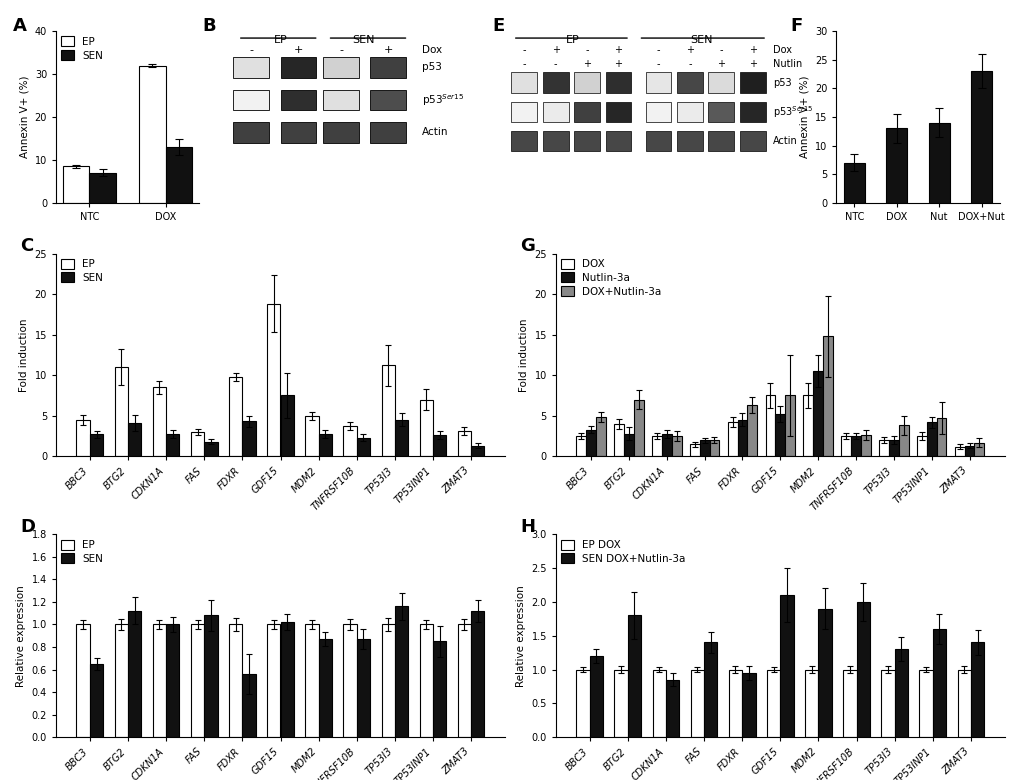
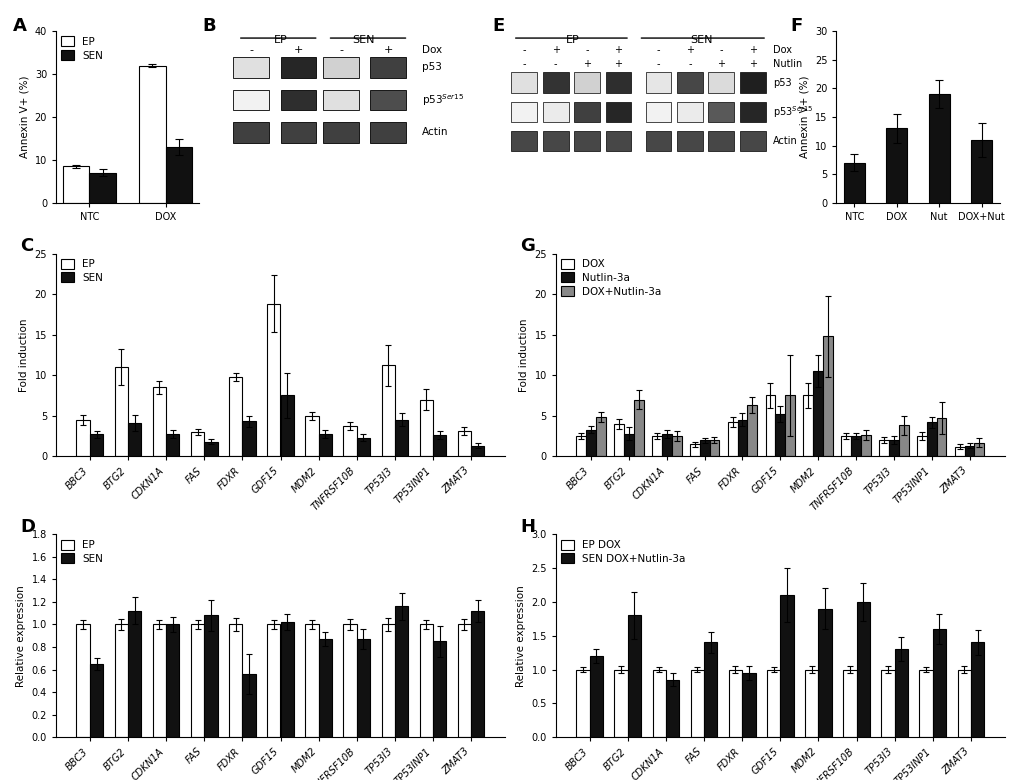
Nut: 14 -> 19
DOX+Nut: 23 -> 11
